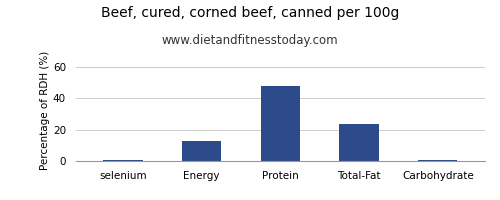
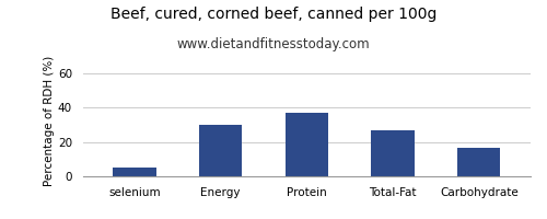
selenium: 0 -> 5
Energy: 13 -> 30
Protein: 48 -> 37
Total-Fat: 24 -> 27
Carbohydrate: 1 -> 17
